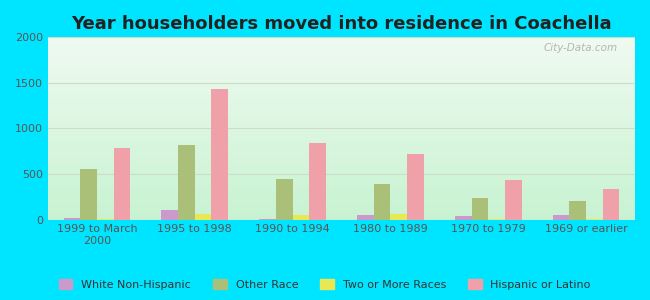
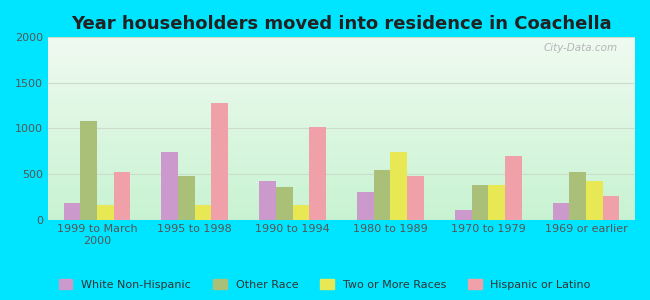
White Non-Hispanic/1999 to March 2000: 20 -> 180
Other Race/1999 to March 2000: 550 -> 1080
Two or More Races/1999 to March 2000: 10 -> 160
Hispanic or Latino/1999 to March 2000: 790 -> 520
White Non-Hispanic/1995 to 1998: 100 -> 740
Other Race/1995 to 1998: 820 -> 480
Two or More Races/1995 to 1998: 60 -> 160
Hispanic or Latino/1995 to 1998: 1430 -> 1280
White Non-Hispanic/1990 to 1994: 10 -> 420
Other Race/1990 to 1994: 450 -> 360
Two or More Races/1990 to 1994: 60 -> 160
Hispanic or Latino/1990 to 1994: 840 -> 1020
White Non-Hispanic/1980 to 1989: 50 -> 300
Other Race/1980 to 1989: 390 -> 540
Two or More Races/1980 to 1989: 60 -> 740
Hispanic or Latino/1980 to 1989: 720 -> 480
White Non-Hispanic/1970 to 1979: 40 -> 100
Other Race/1970 to 1979: 240 -> 380
Two or More Races/1970 to 1979: 10 -> 380
Hispanic or Latino/1970 to 1979: 430 -> 700
White Non-Hispanic/1969 or earlier: 50 -> 180
Other Race/1969 or earlier: 200 -> 520
Two or More Races/1969 or earlier: 10 -> 420
Hispanic or Latino/1969 or earlier: 340 -> 260
